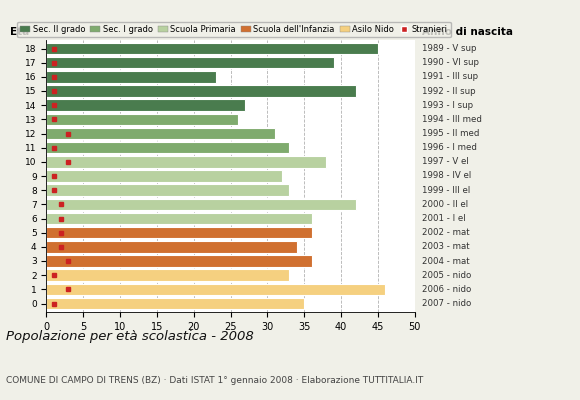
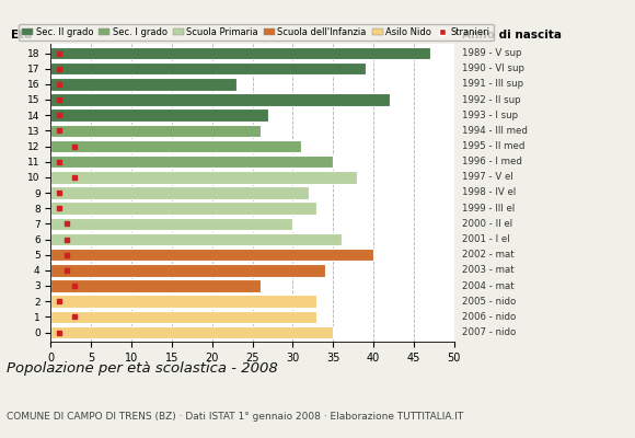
18: 45 -> 47
11: 33 -> 35
7: 42 -> 30
5: 36 -> 40
3: 36 -> 26
1: 46 -> 33
